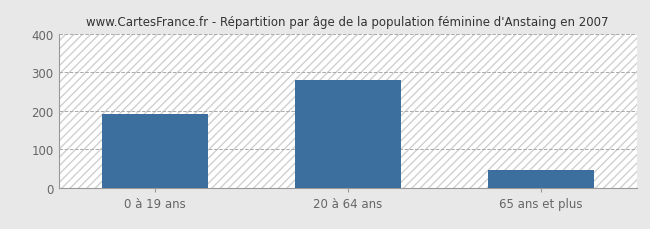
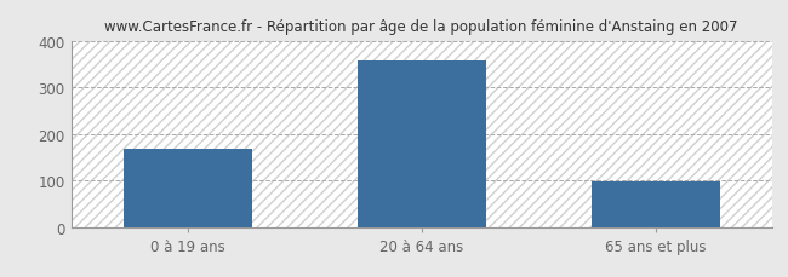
0 à 19 ans: 190 -> 168
20 à 64 ans: 280 -> 357
65 ans et plus: 45 -> 98
